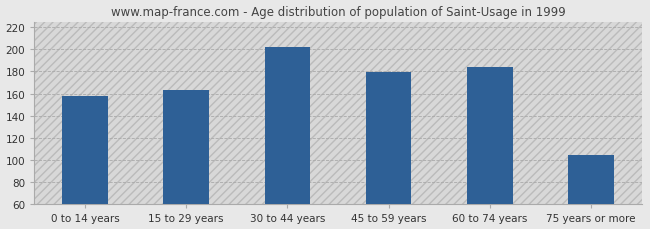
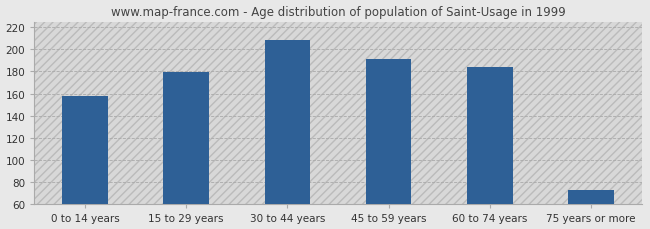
15 to 29 years: 163 -> 179
30 to 44 years: 202 -> 208
45 to 59 years: 179 -> 191
75 years or more: 105 -> 73
